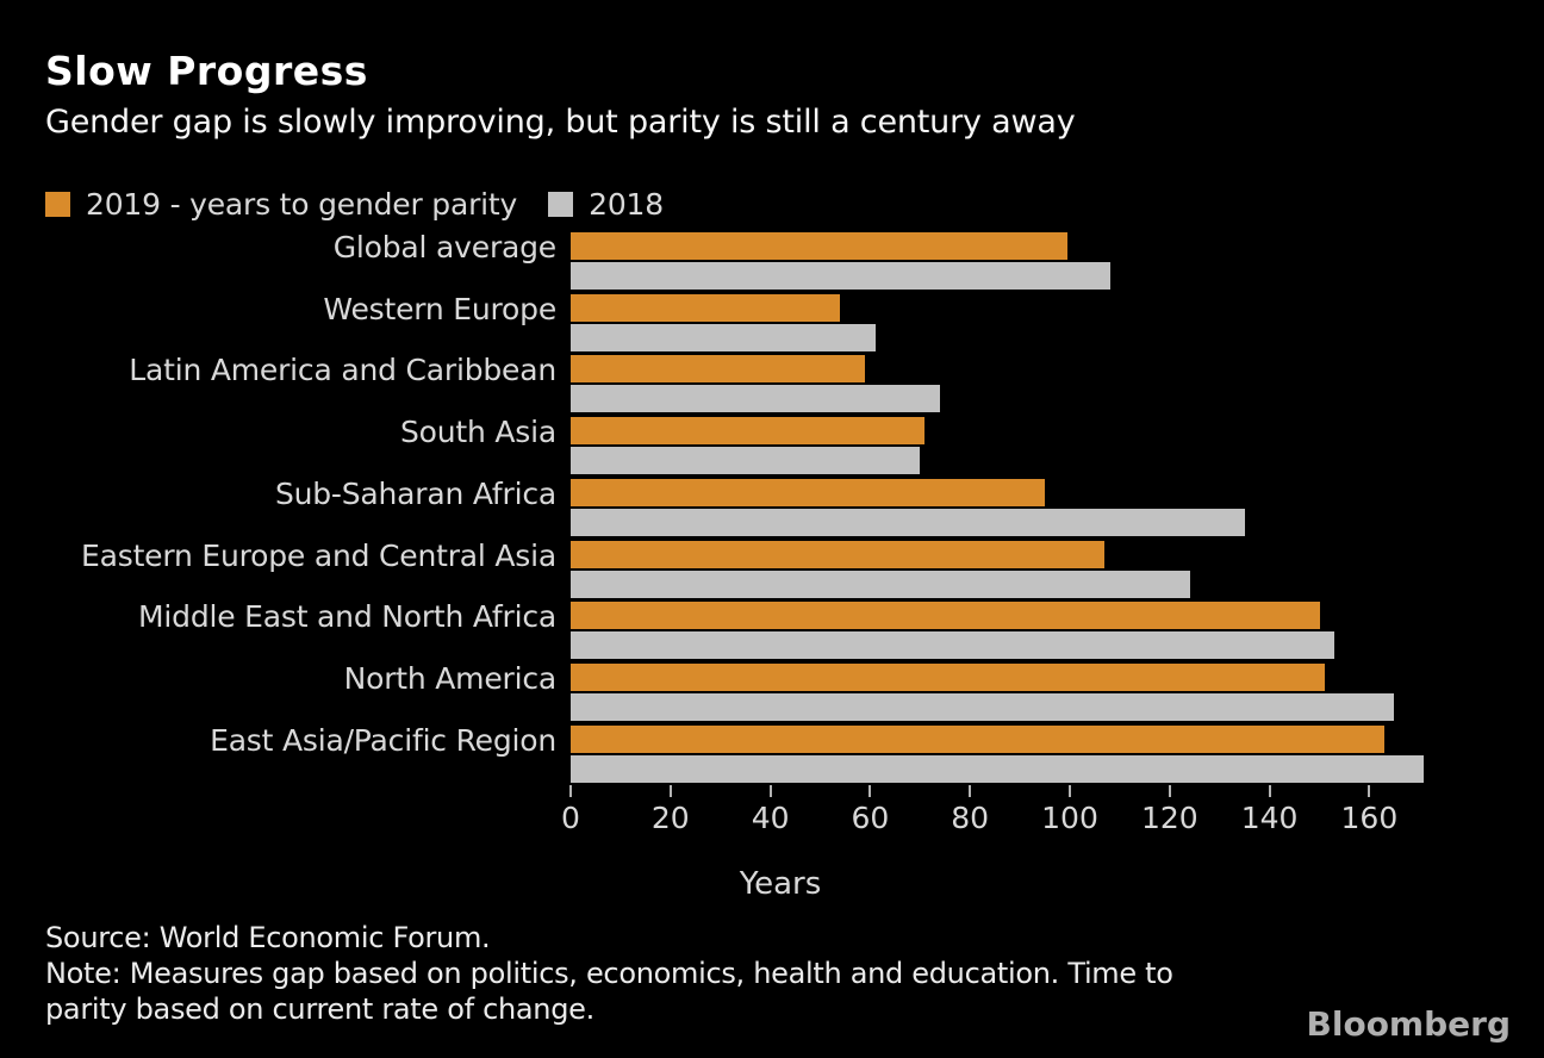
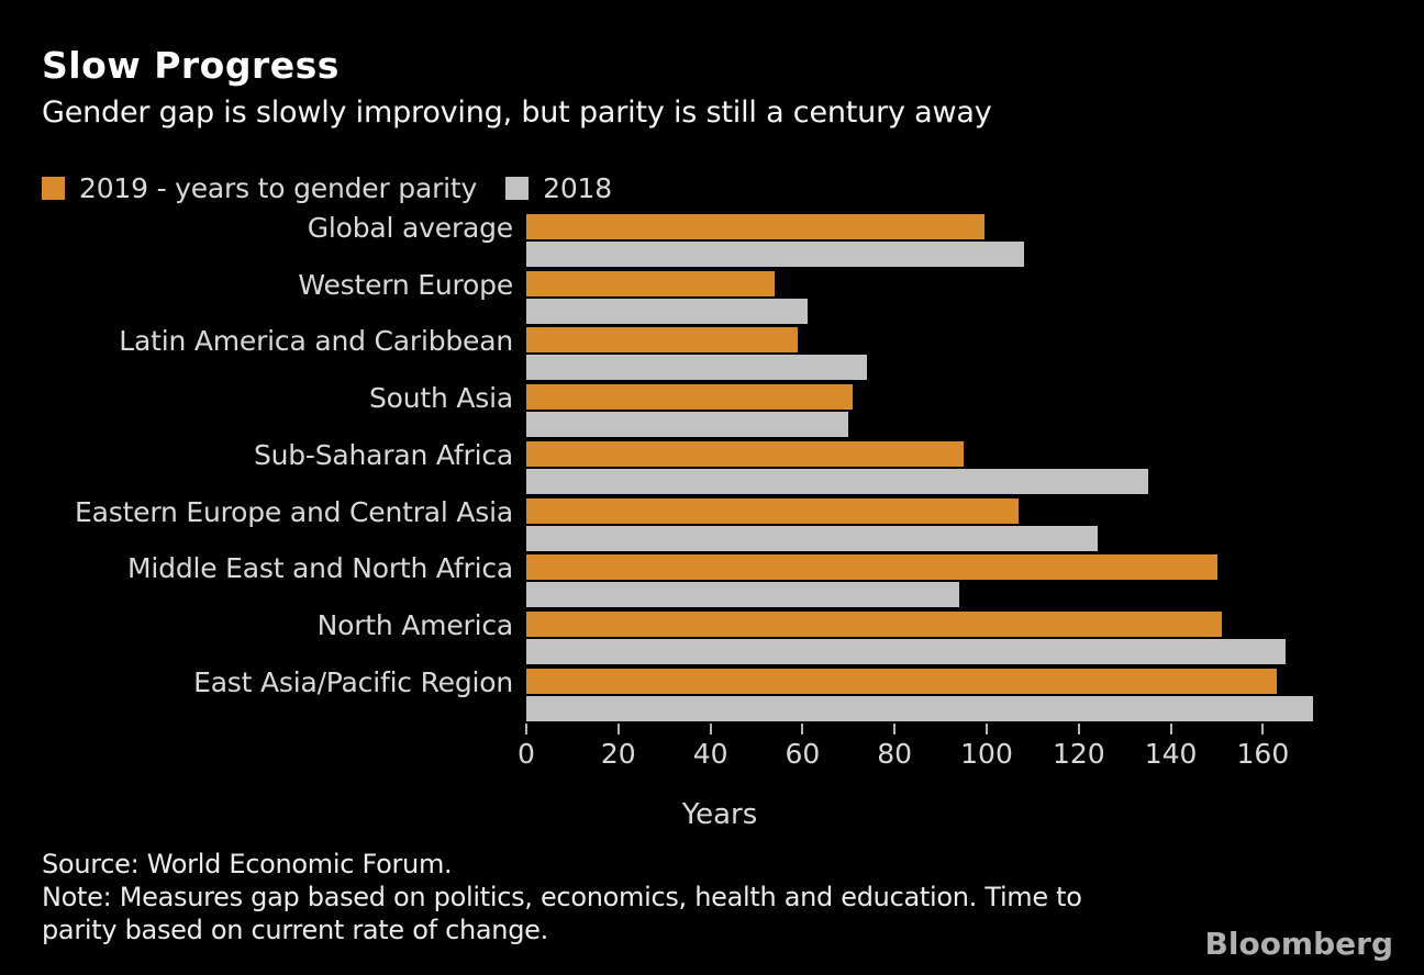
2018/Middle East and North Africa: 153 -> 94
